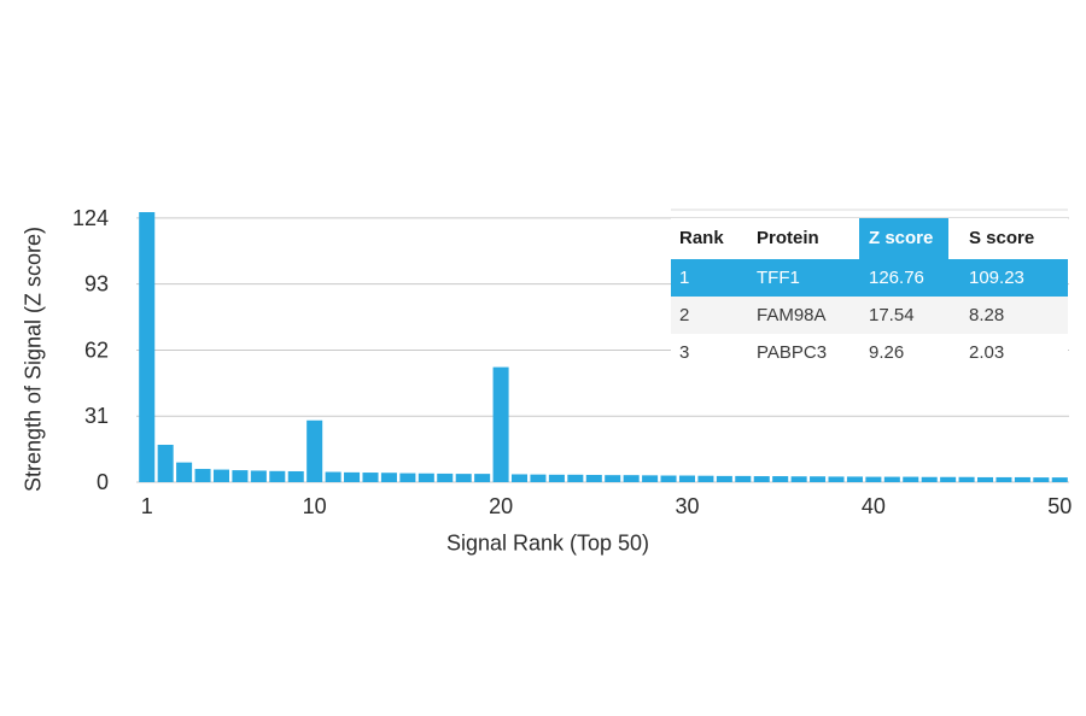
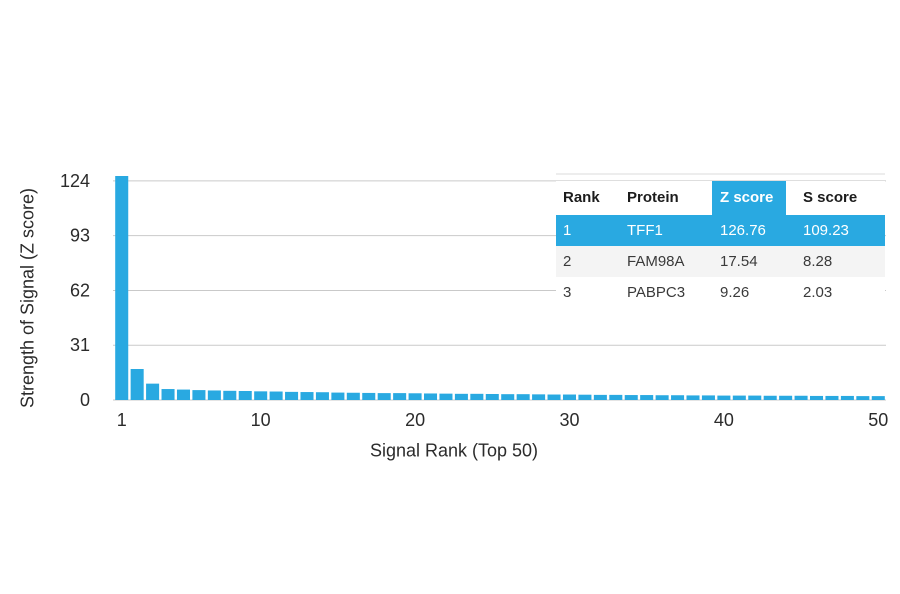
10: 29 -> 5
20: 54 -> 4
